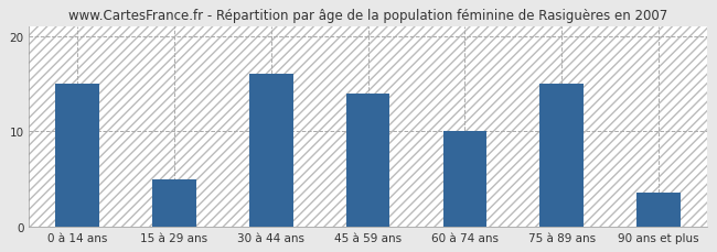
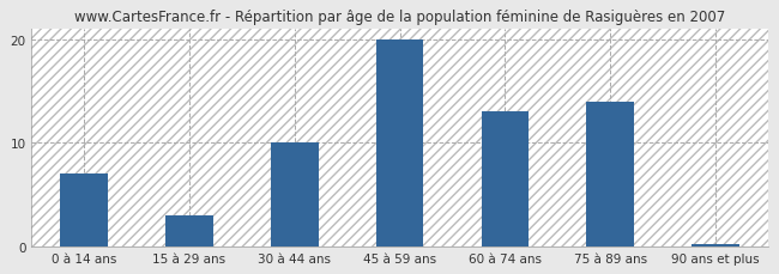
0 à 14 ans: 15.0 -> 7.0
15 à 29 ans: 5.0 -> 3.0
30 à 44 ans: 16.0 -> 10.0
45 à 59 ans: 14.0 -> 20.0
60 à 74 ans: 10.0 -> 13.0
75 à 89 ans: 15.0 -> 14.0
90 ans et plus: 3.6 -> 0.2
